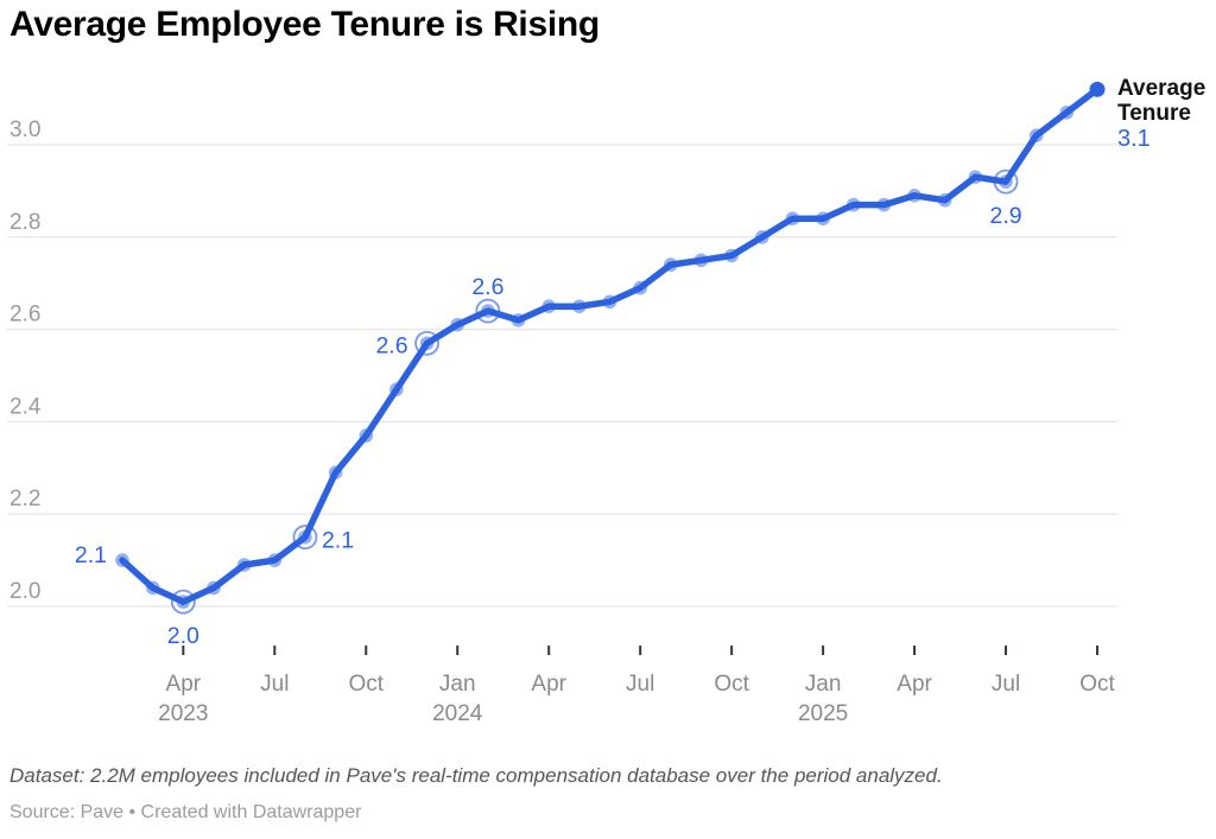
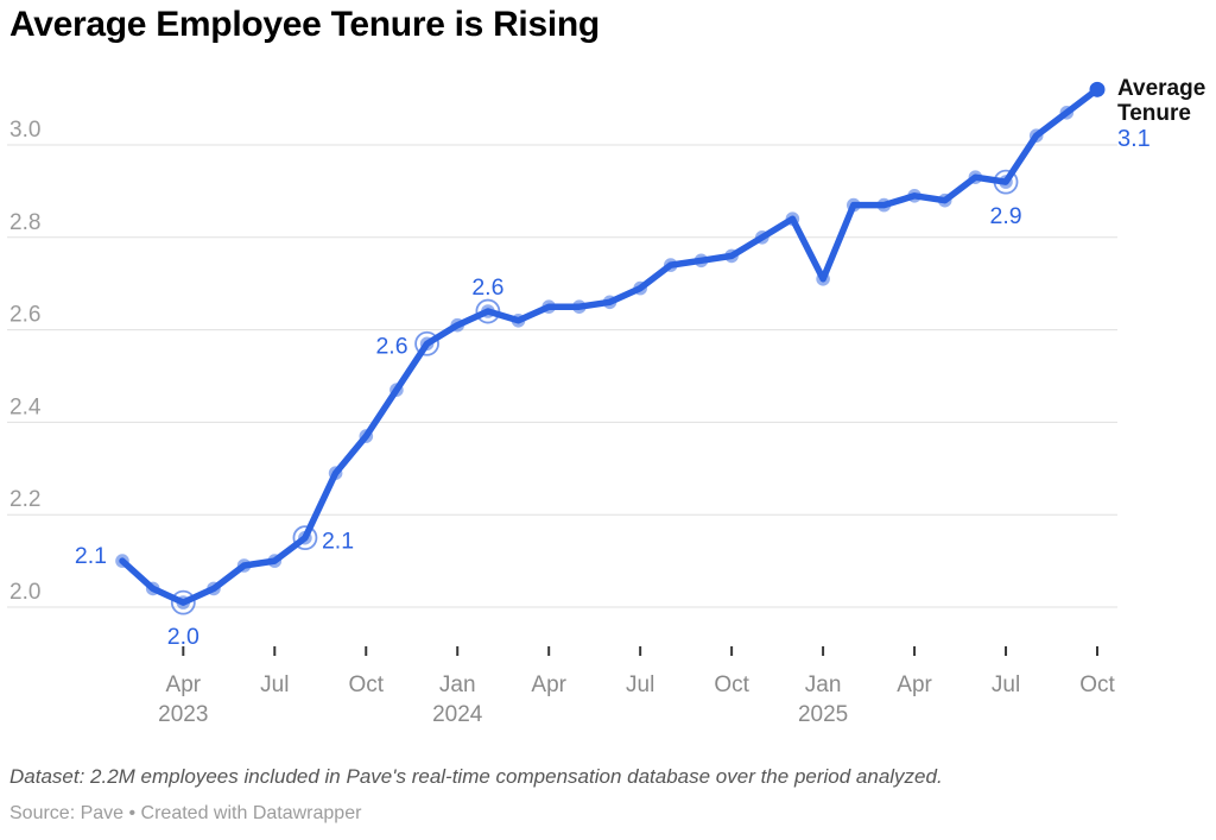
Jan 2025: 2.84 -> 2.71
